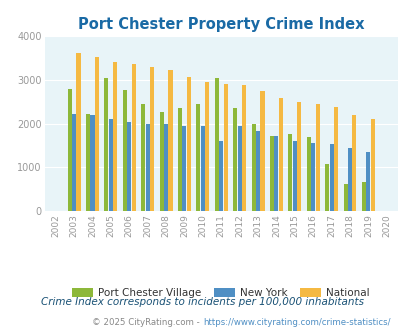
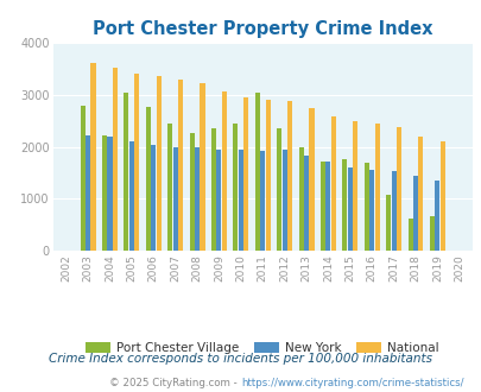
New York/2011: 1600 -> 1920
